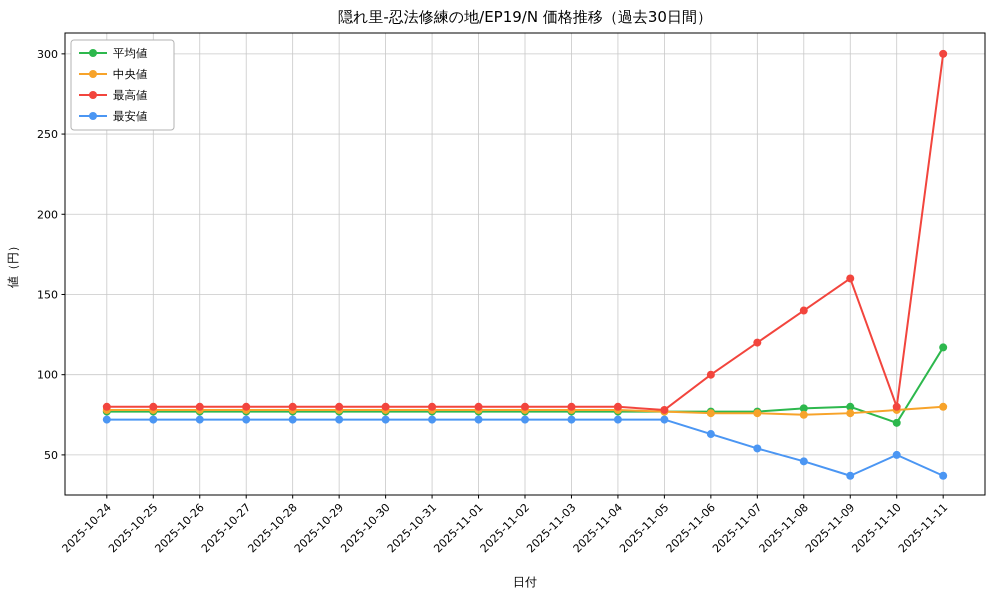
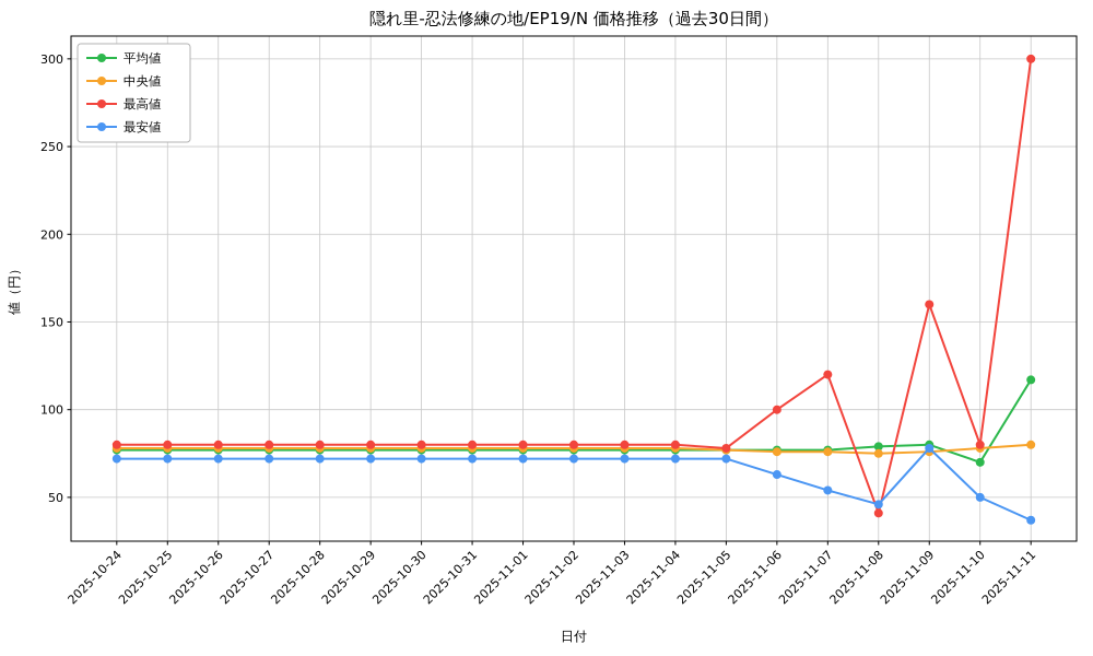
最高値/2025-11-08: 140 -> 41
最安値/2025-11-09: 37 -> 78
